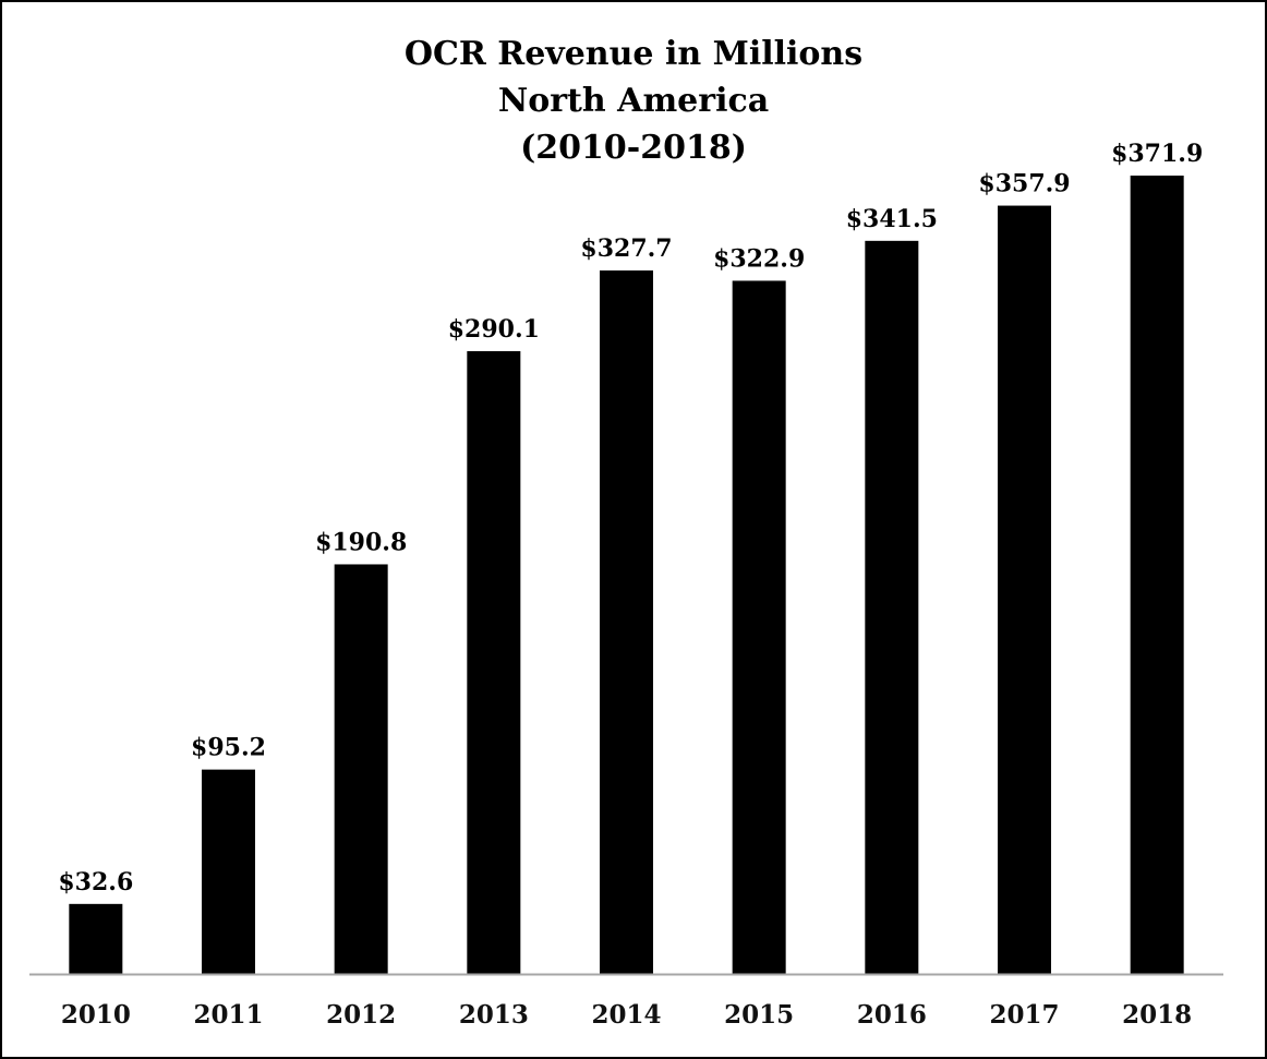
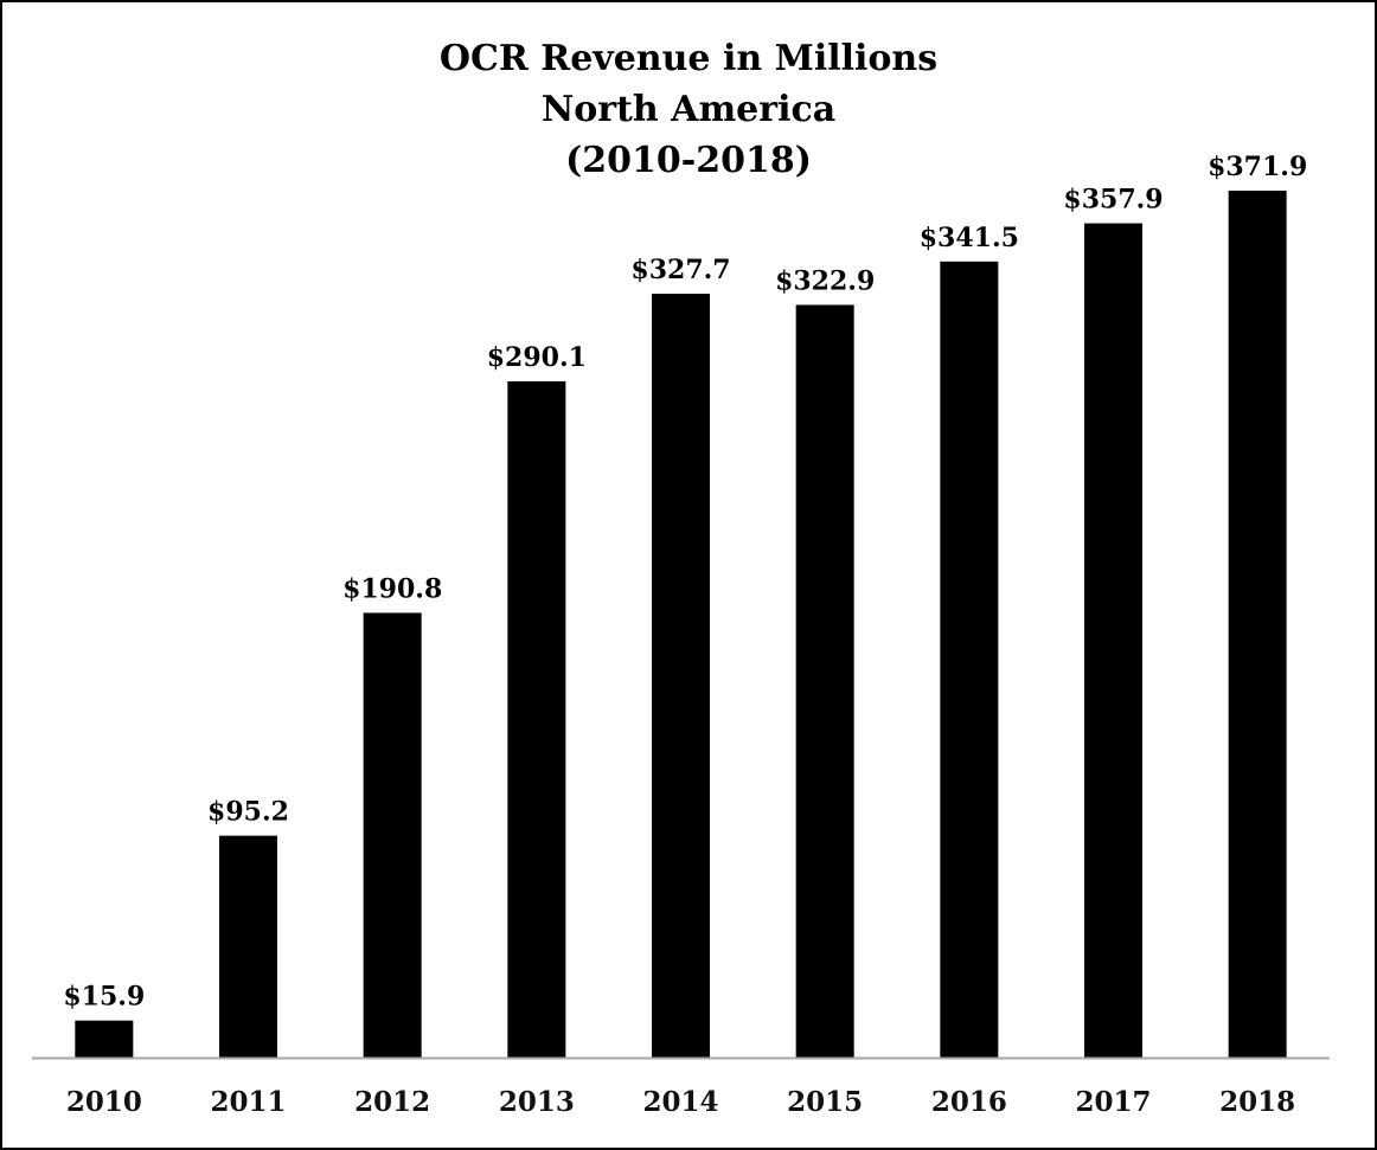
2010: $32.6 -> $15.9
